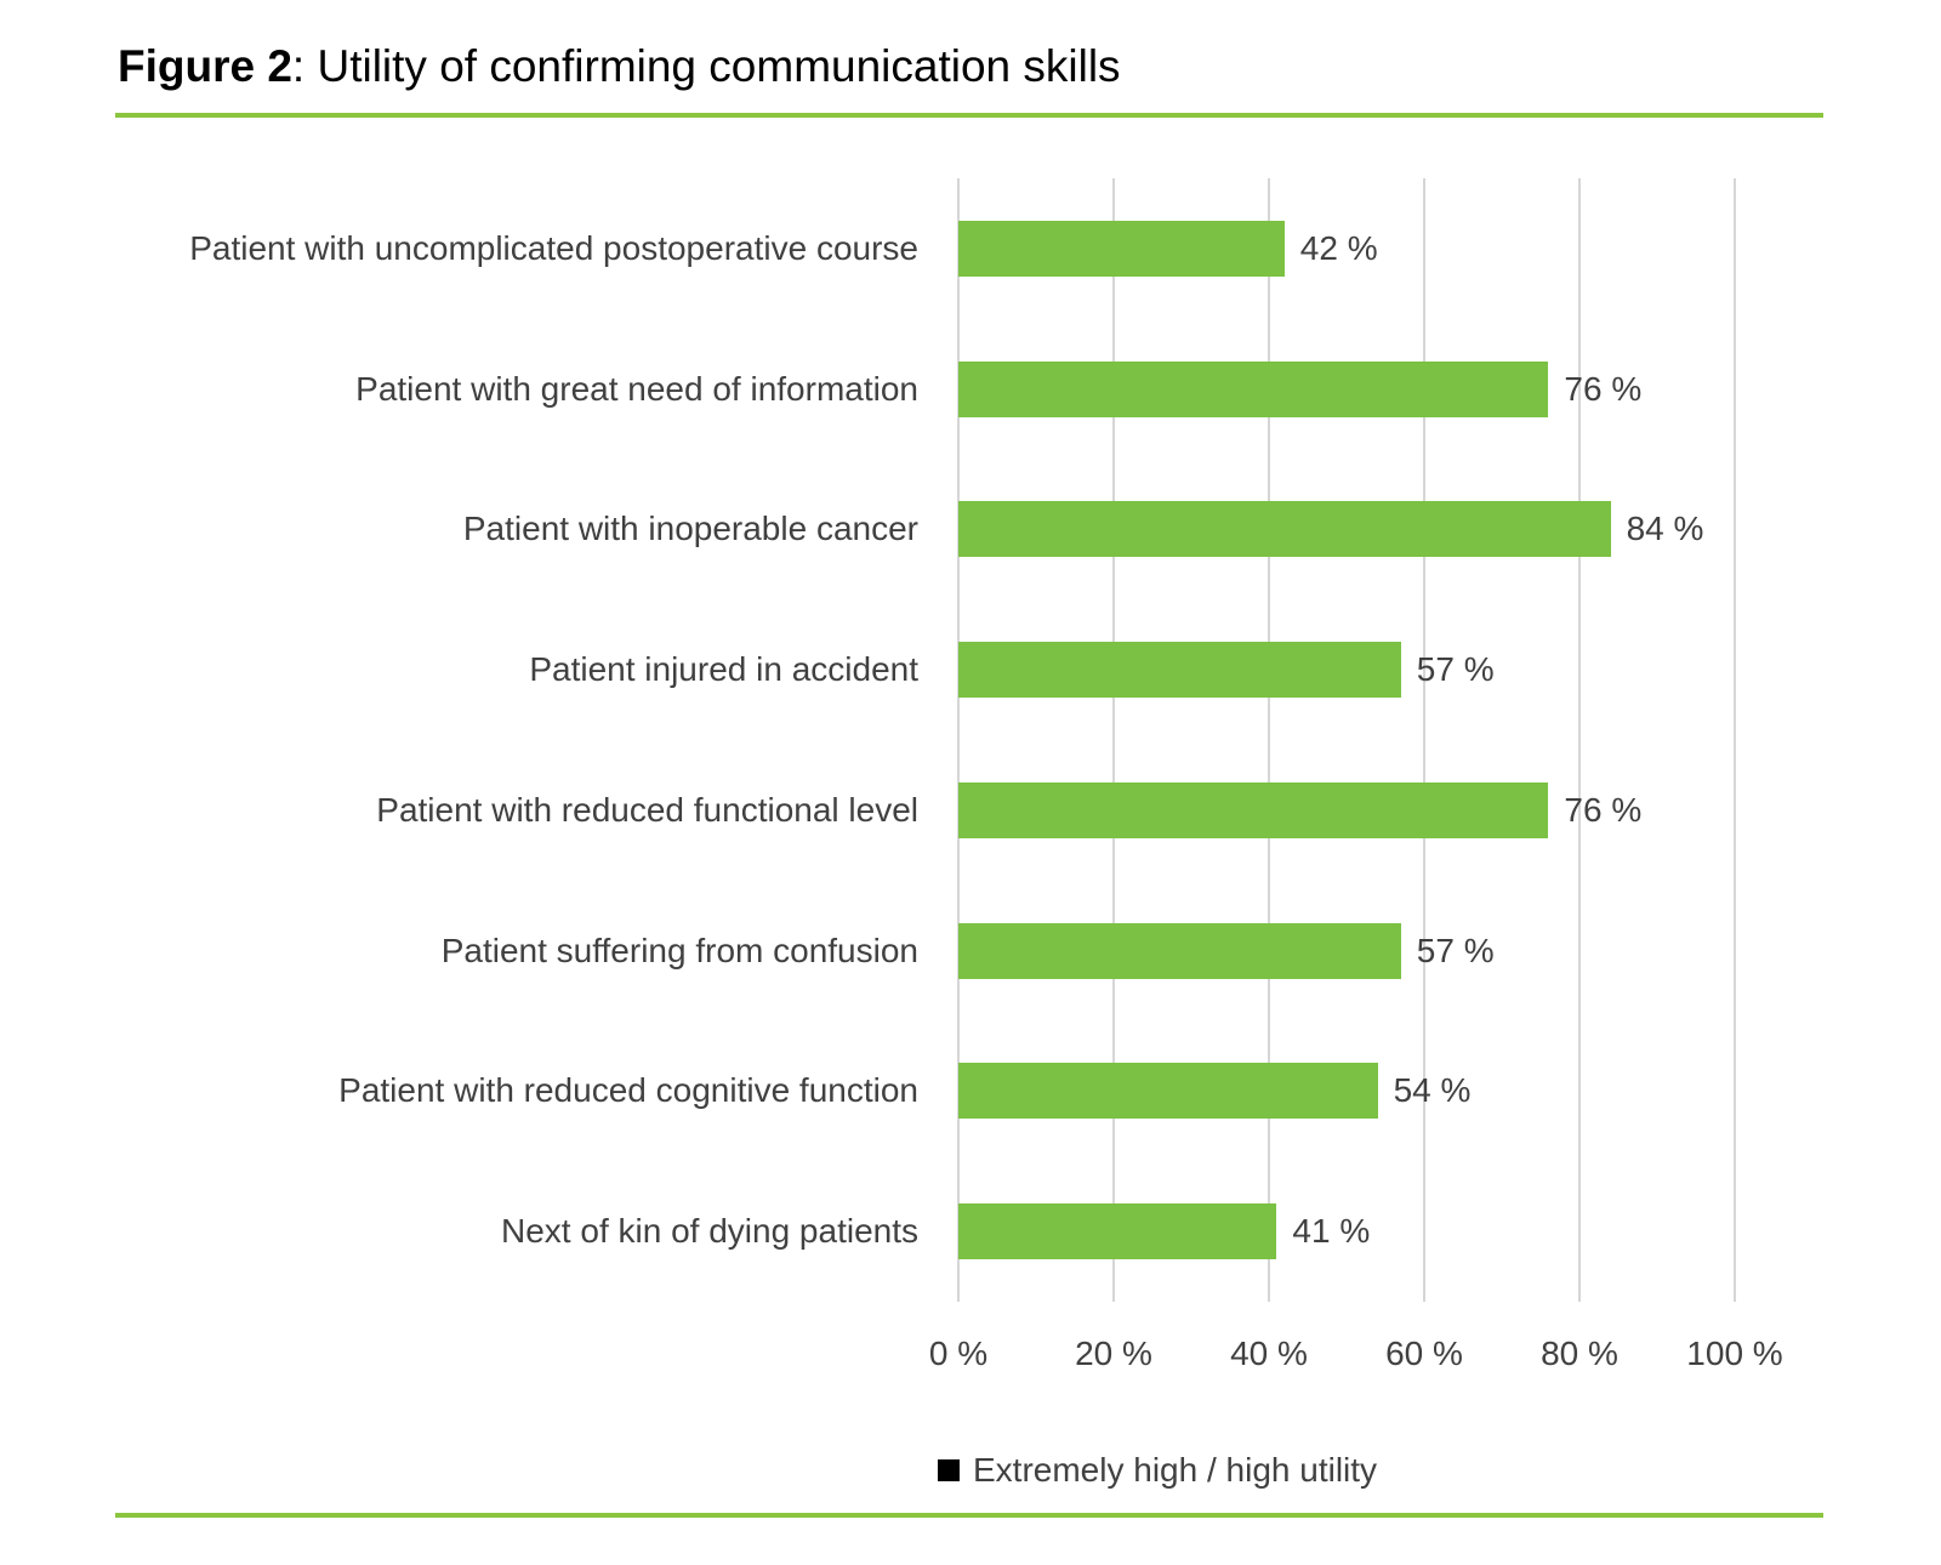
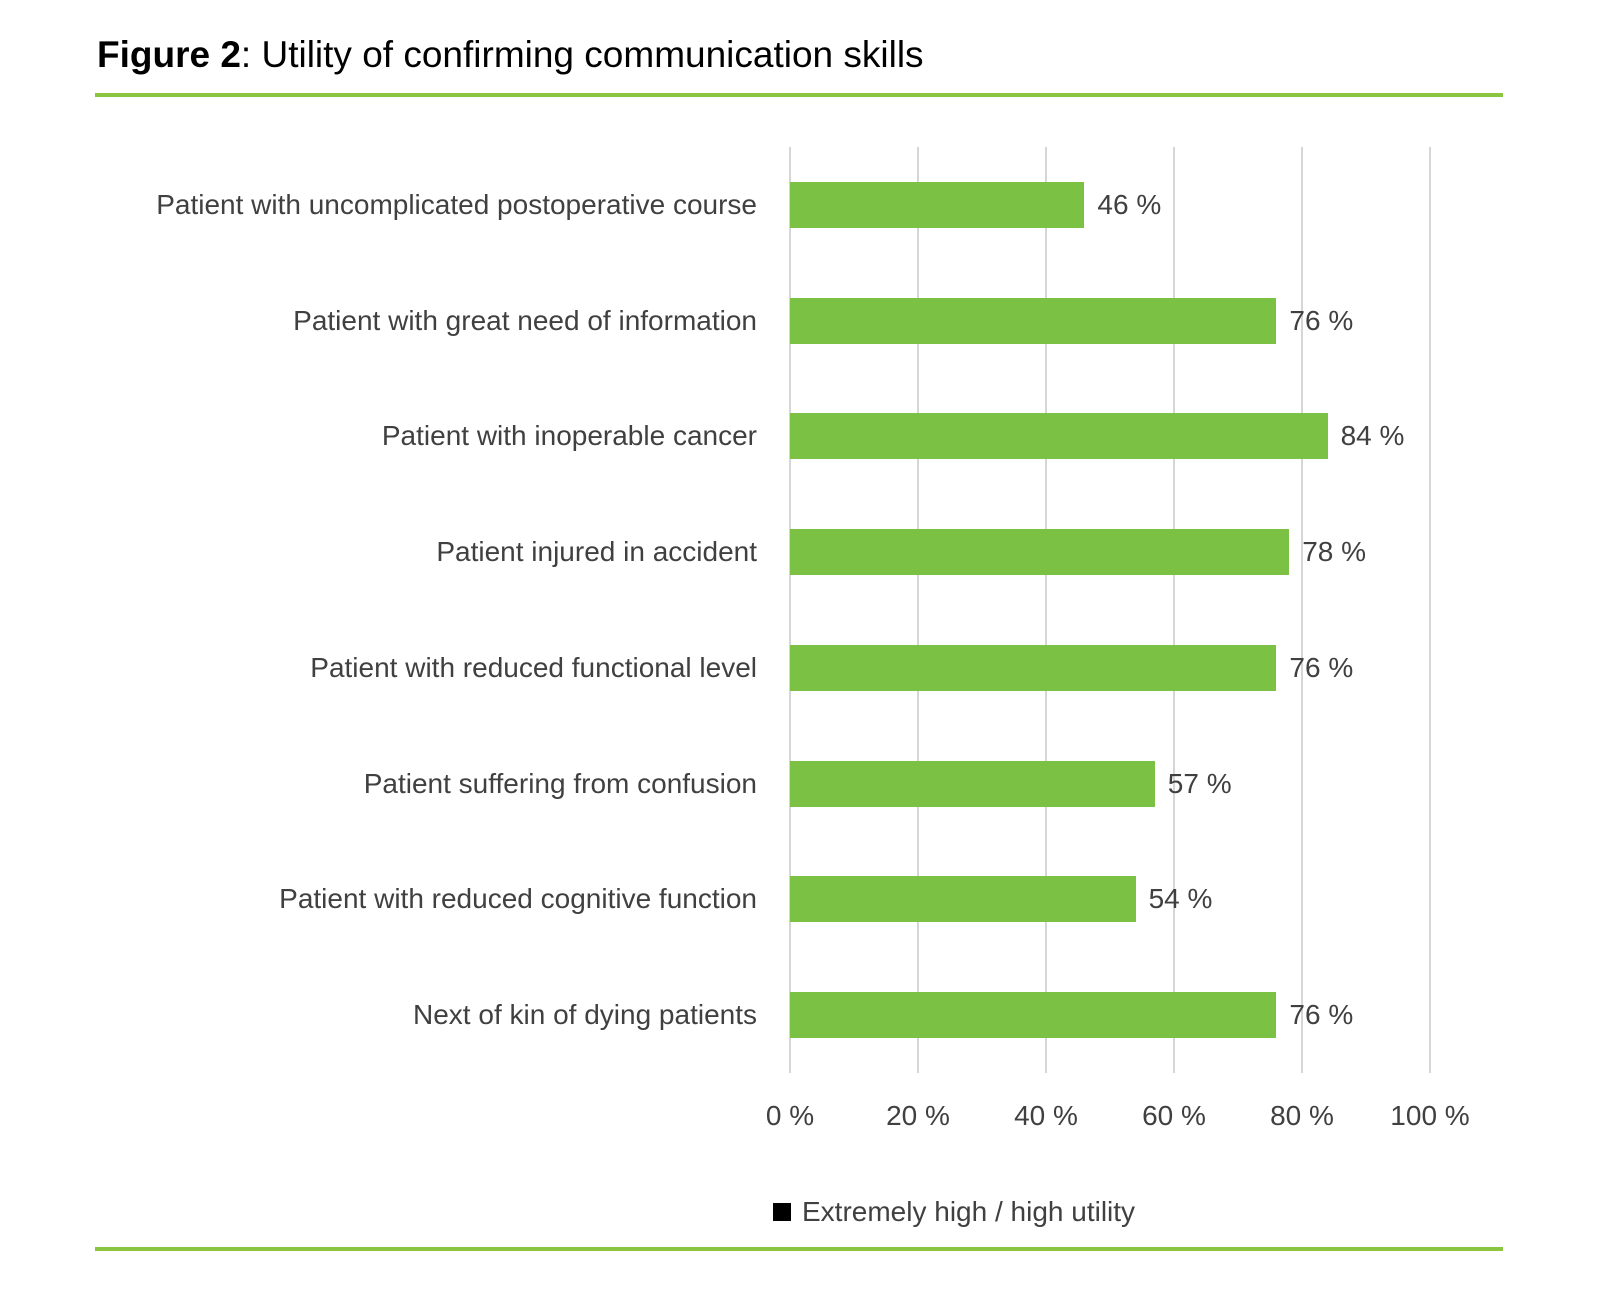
Patient with uncomplicated postoperative course: 42 -> 46
Patient injured in accident: 57 -> 78
Next of kin of dying patients: 41 -> 76
